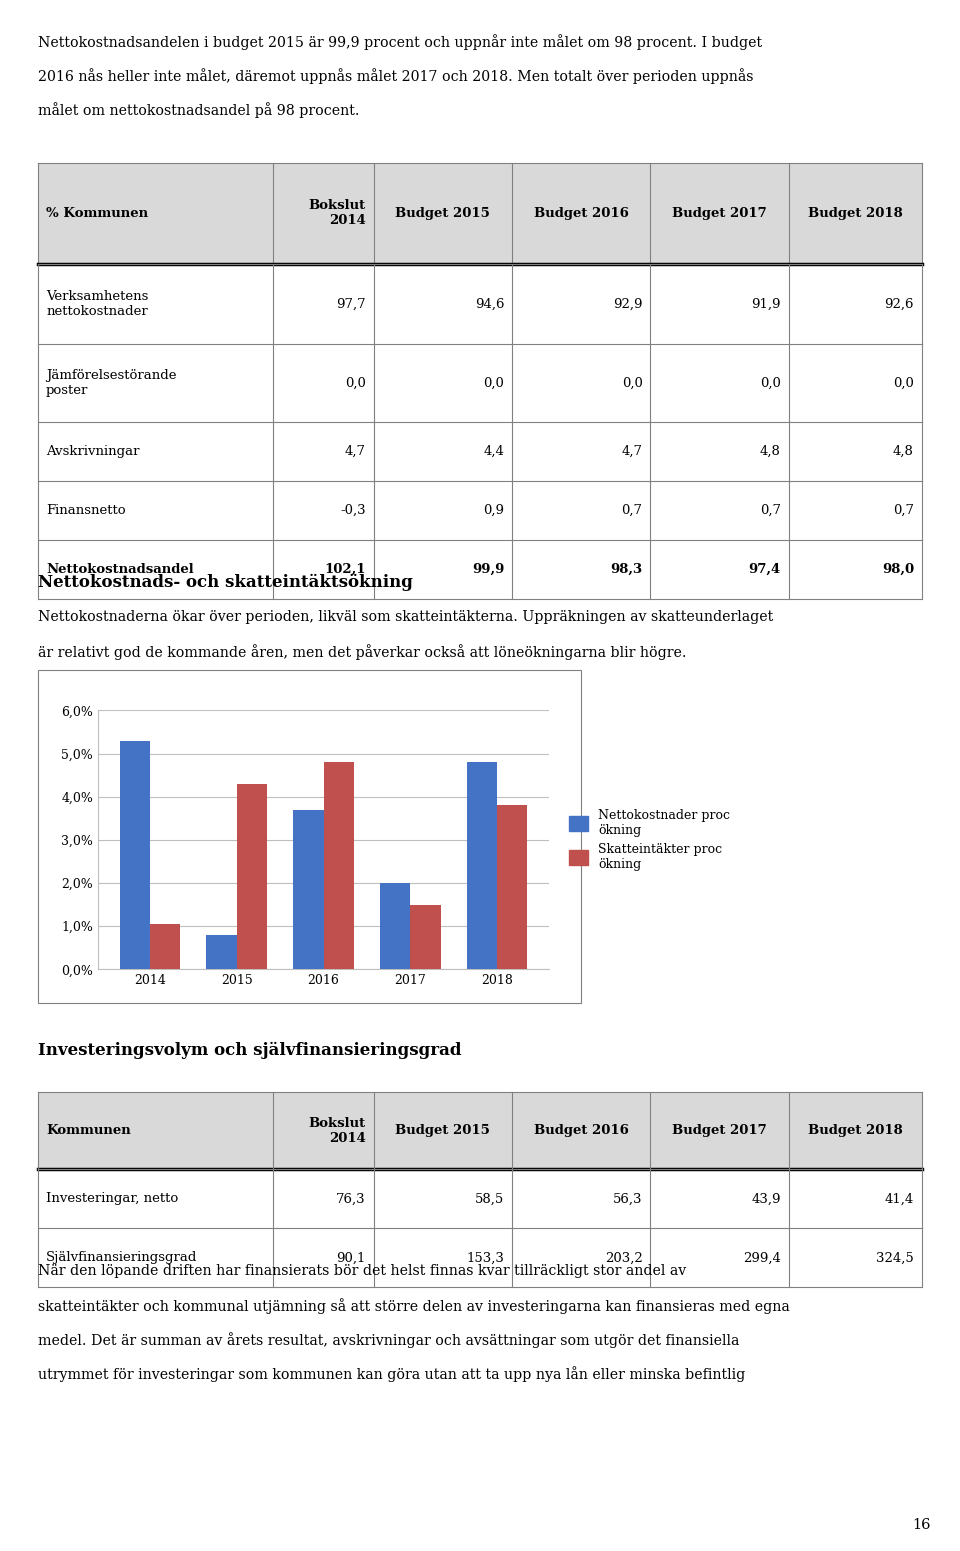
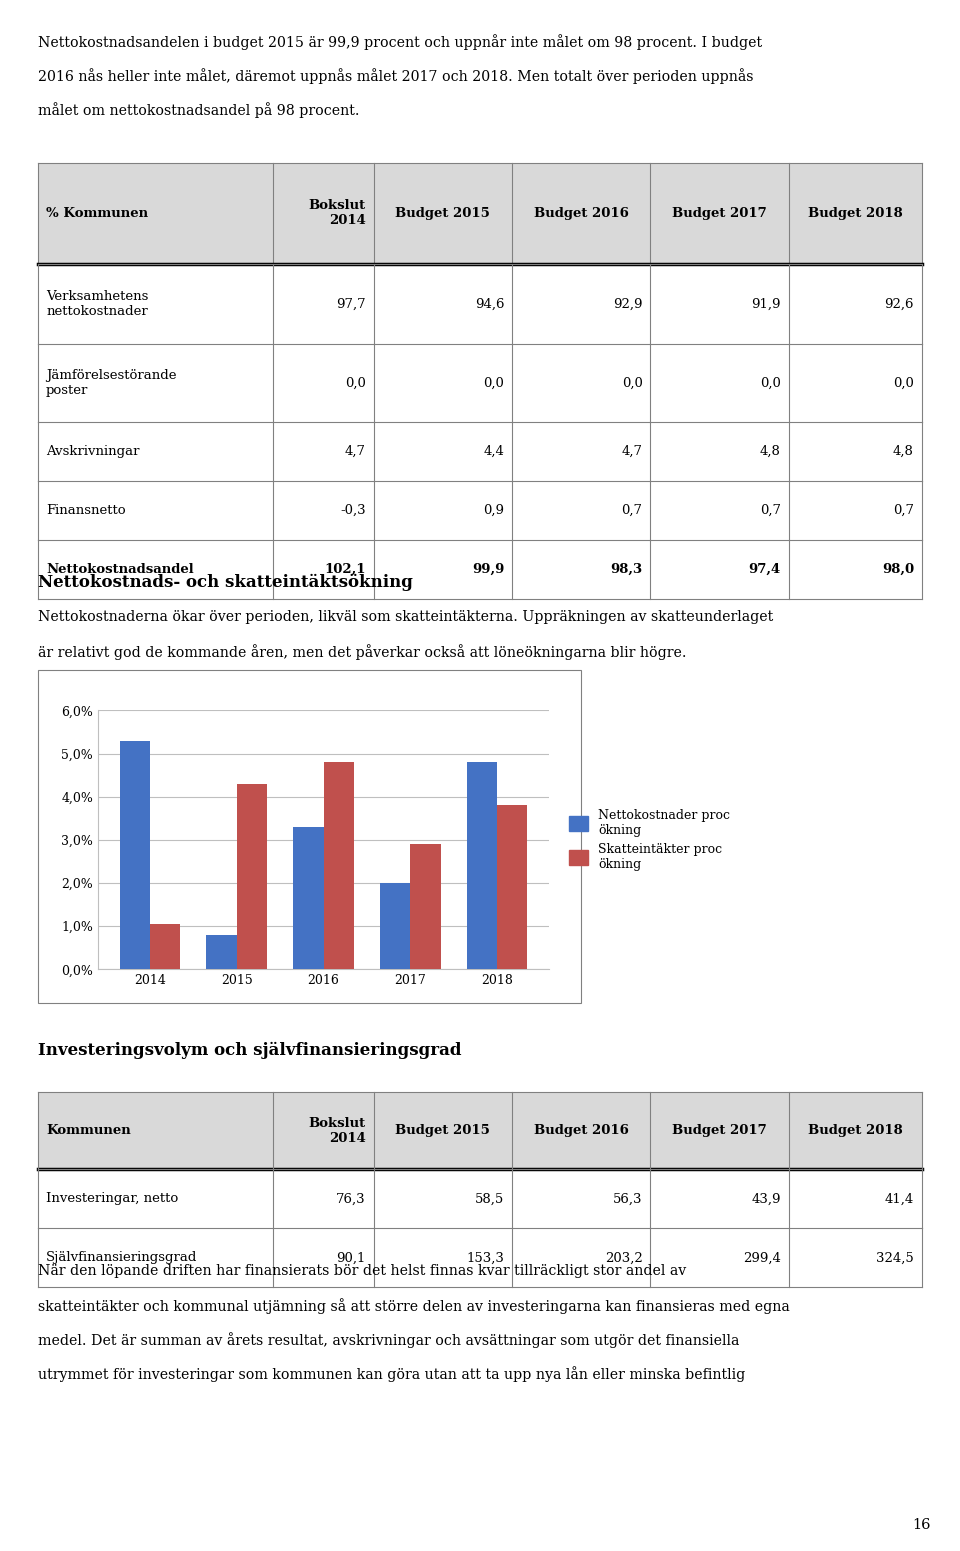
Nettokostnader proc ökning/2016: 3,7% -> 3,3%
Skatteintäkter proc ökning/2017: 1,50% -> 2,90%
